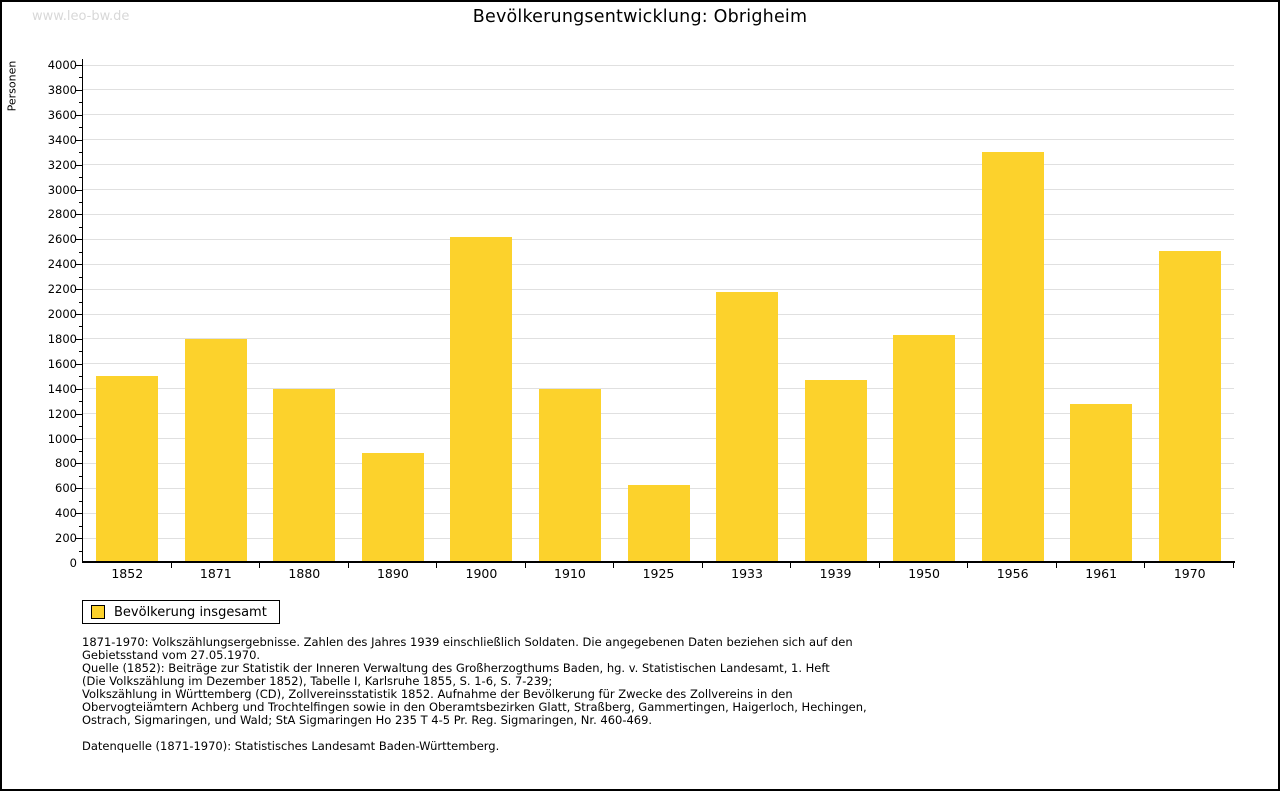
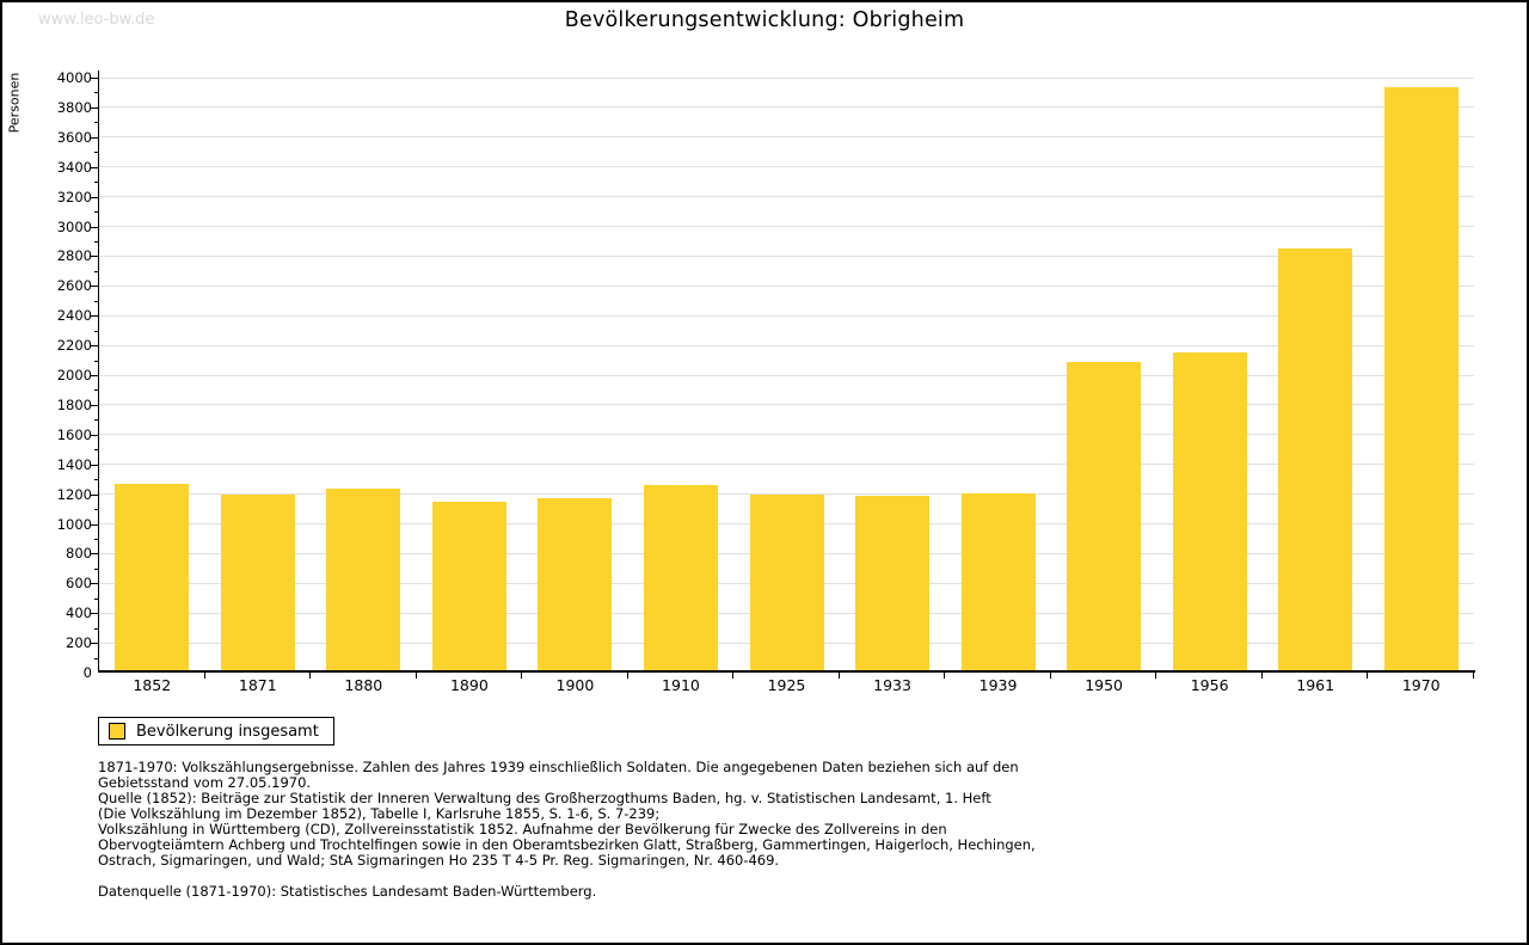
1852: 1500 -> 1270
1871: 1800 -> 1200
1880: 1400 -> 1240
1890: 880 -> 1150
1900: 2620 -> 1180
1910: 1400 -> 1260
1925: 630 -> 1200
1933: 2180 -> 1190
1939: 1470 -> 1200
1950: 1830 -> 2090
1956: 3300 -> 2160
1961: 1280 -> 2860
1970: 2510 -> 3940
